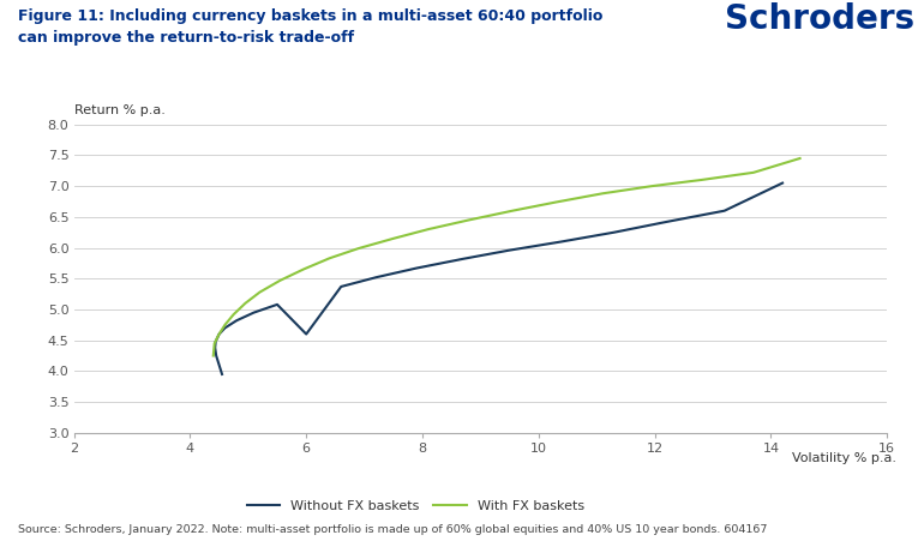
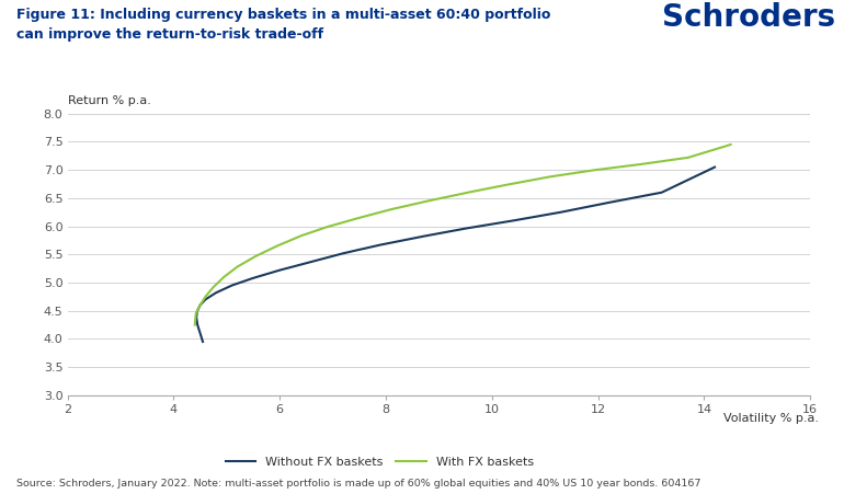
Without FX baskets/6: 4.60 -> 5.22
